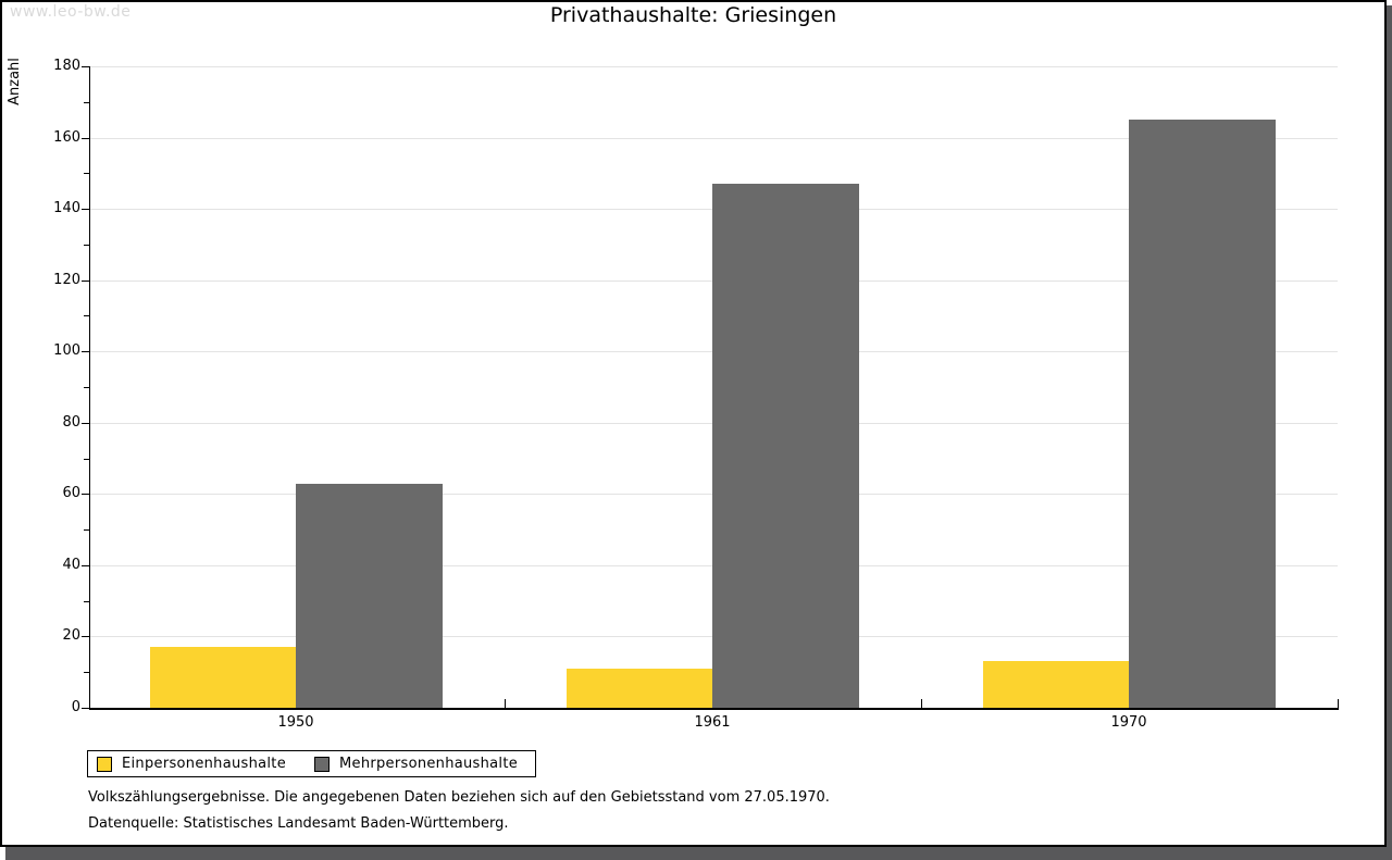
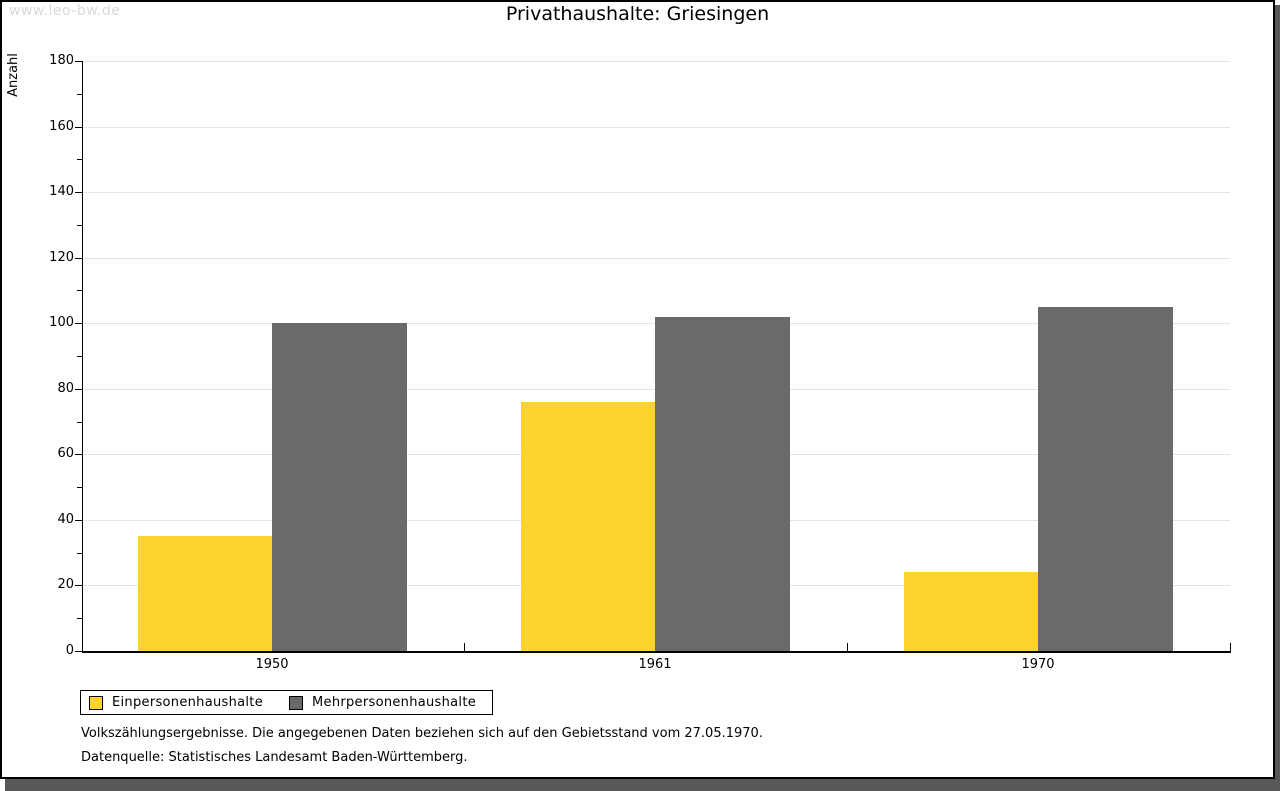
Einpersonenhaushalte/1950: 17 -> 35
Mehrpersonenhaushalte/1950: 63 -> 100
Einpersonenhaushalte/1961: 11 -> 76
Mehrpersonenhaushalte/1961: 147 -> 102
Einpersonenhaushalte/1970: 13 -> 24
Mehrpersonenhaushalte/1970: 165 -> 105
